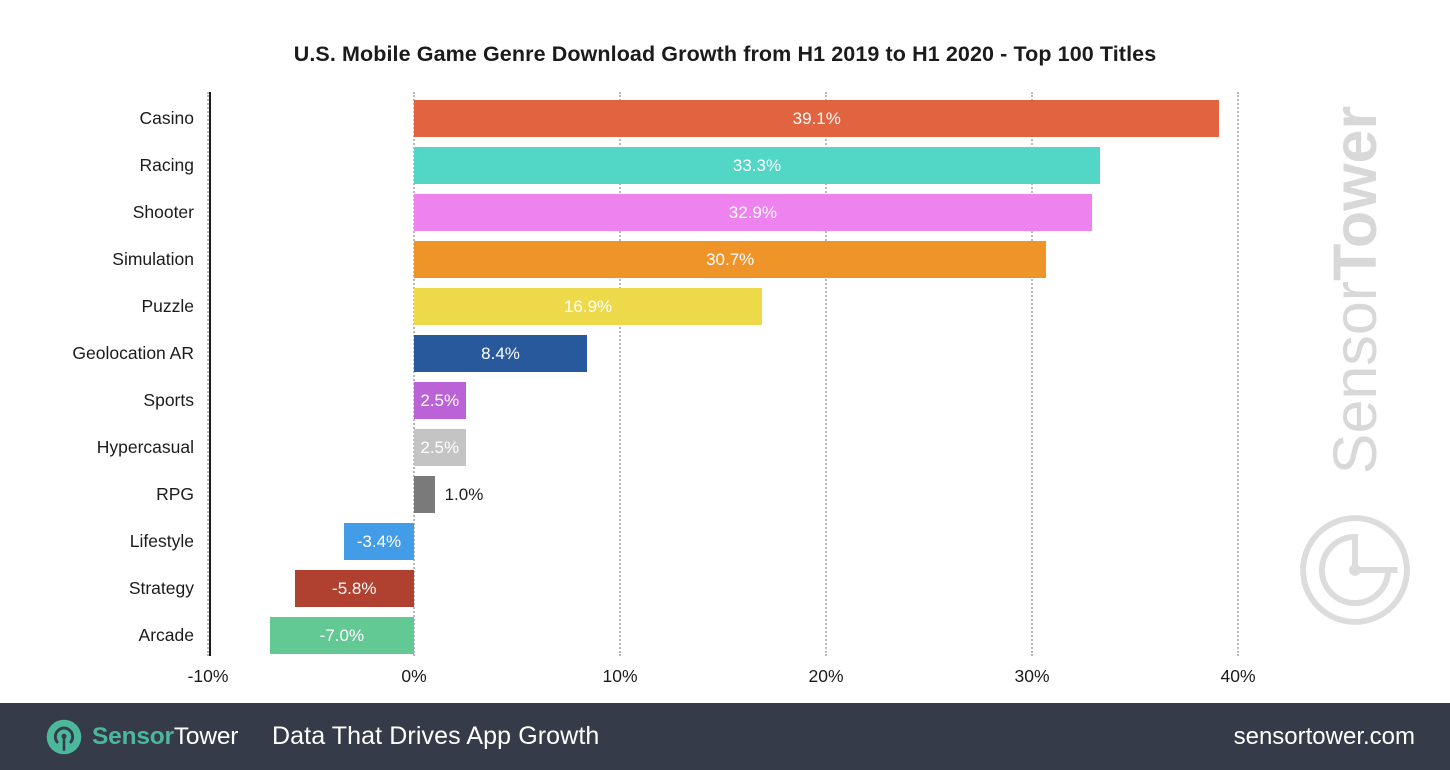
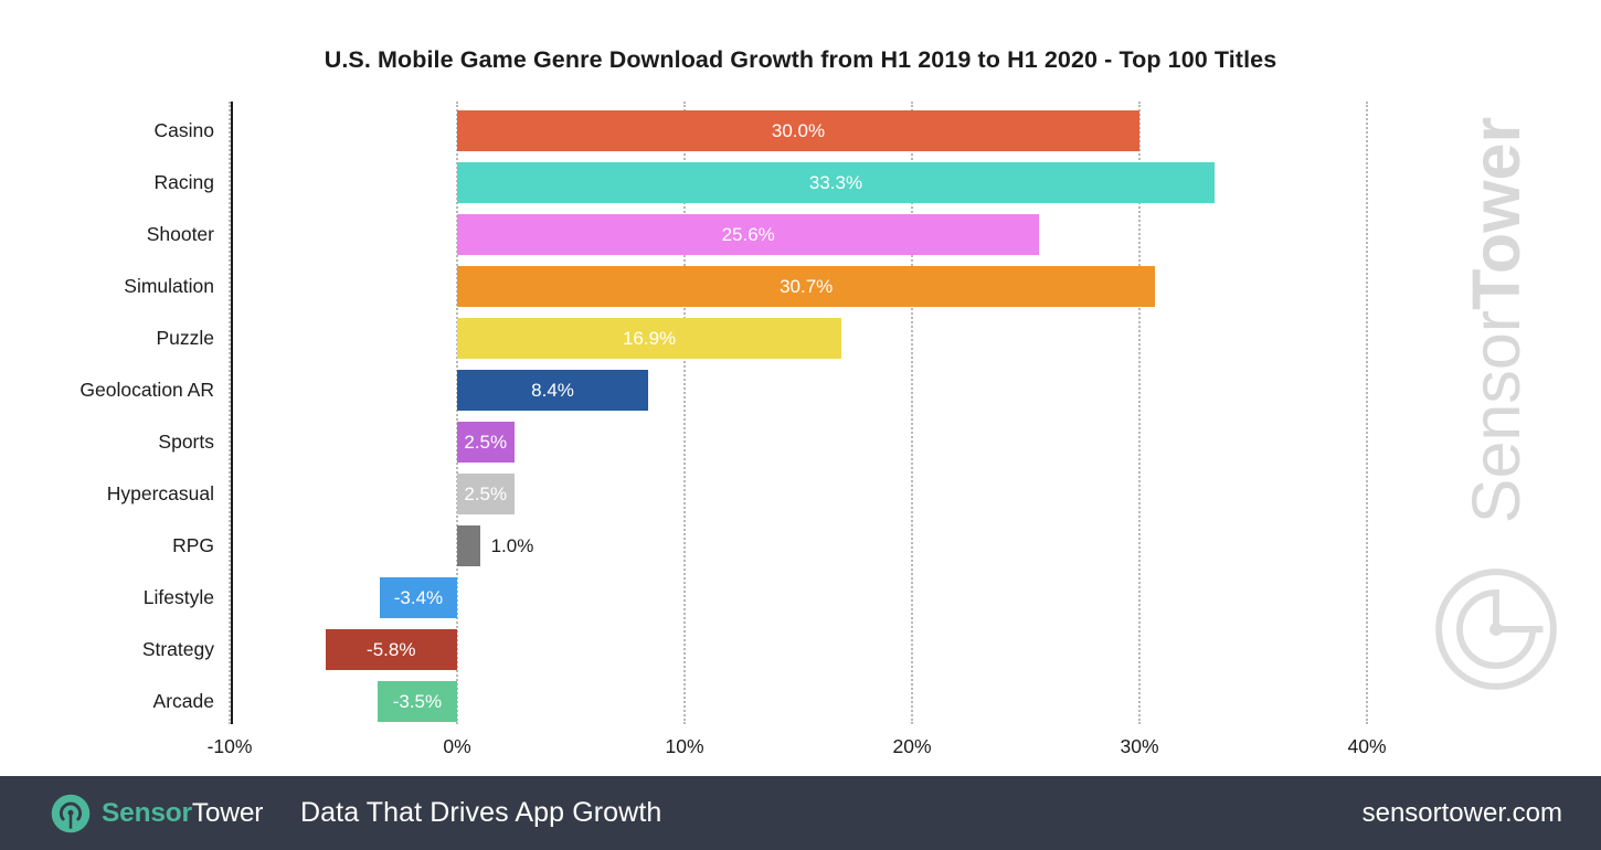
Casino: 39.1% -> 30.0%
Shooter: 32.9% -> 25.6%
Arcade: -7.0% -> -3.5%
